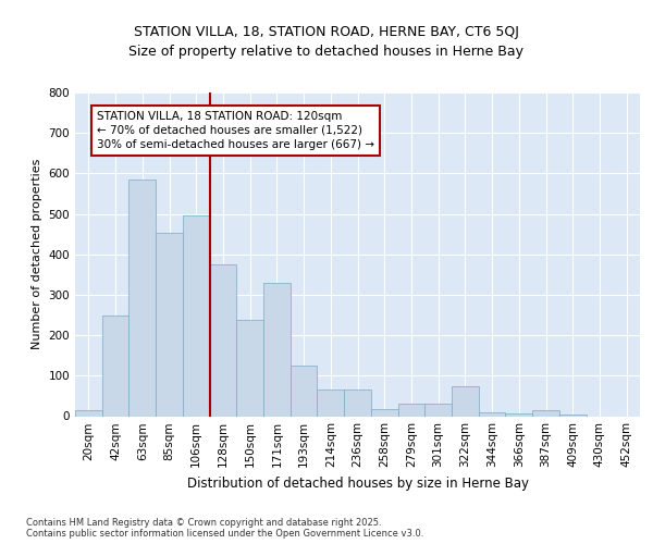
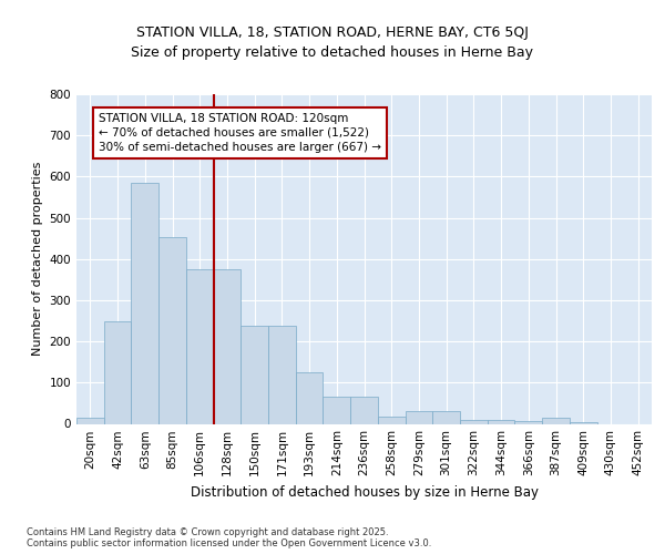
106sqm: 495 -> 375
171sqm: 330 -> 238
322sqm: 75 -> 10
